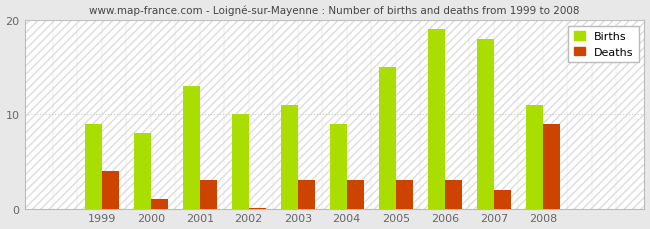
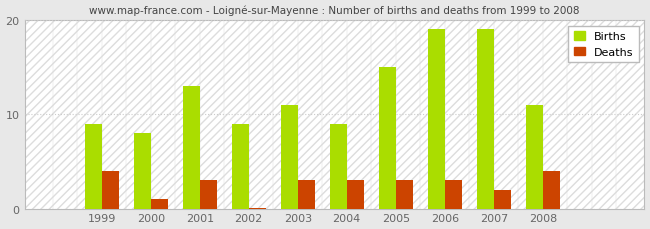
Births/2002: 10 -> 9
Births/2007: 18 -> 19
Deaths/2008: 9.0 -> 4.0
